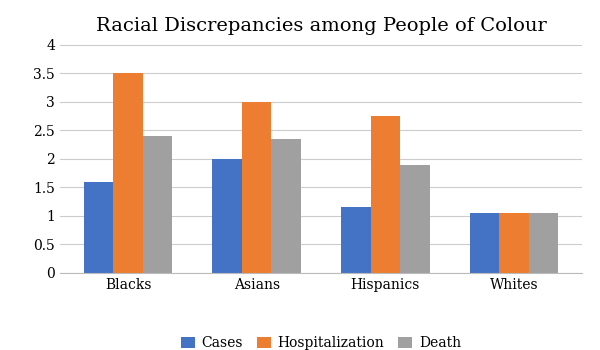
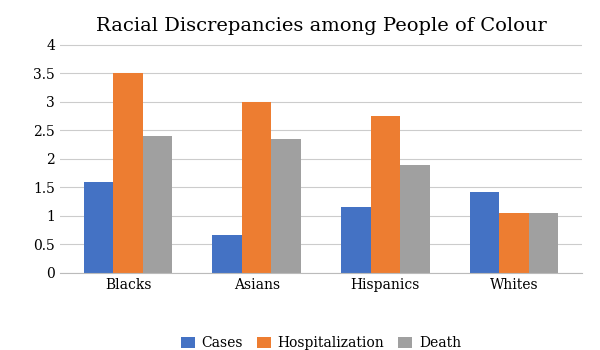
Cases/Asians: 2.00 -> 0.66
Cases/Whites: 1.05 -> 1.42
